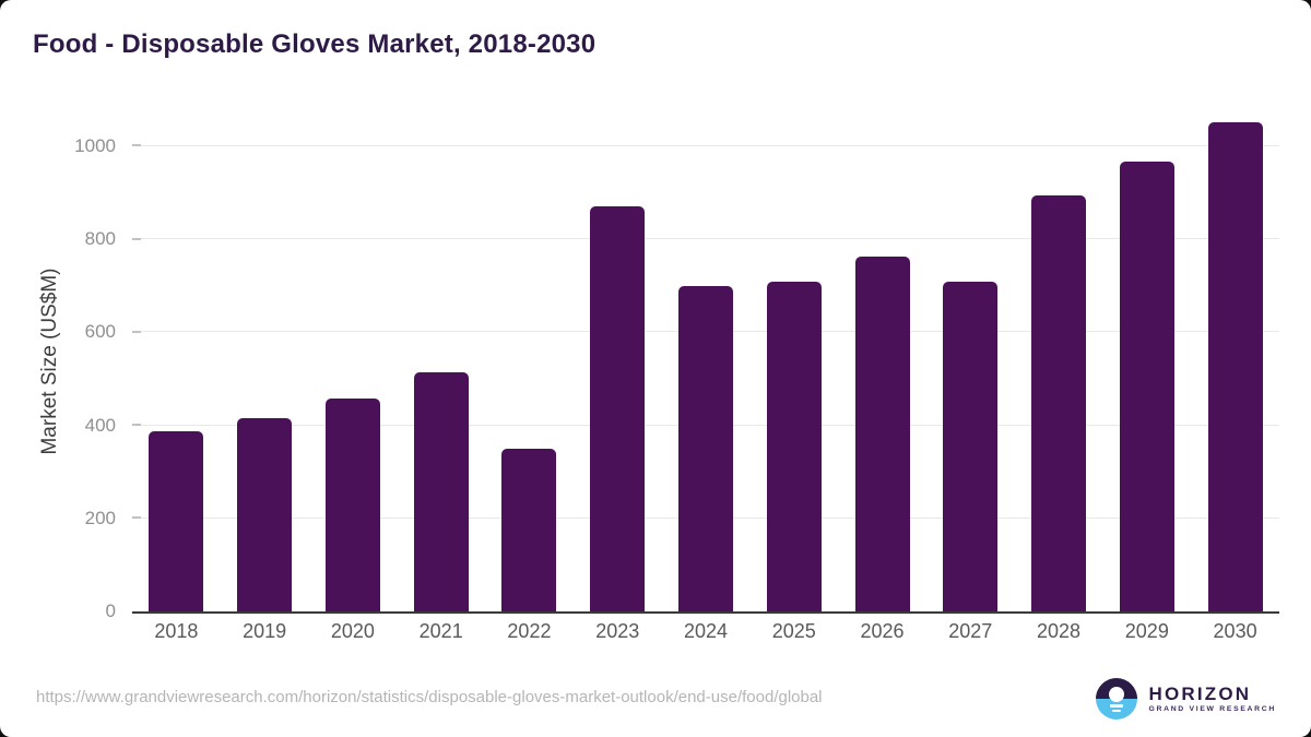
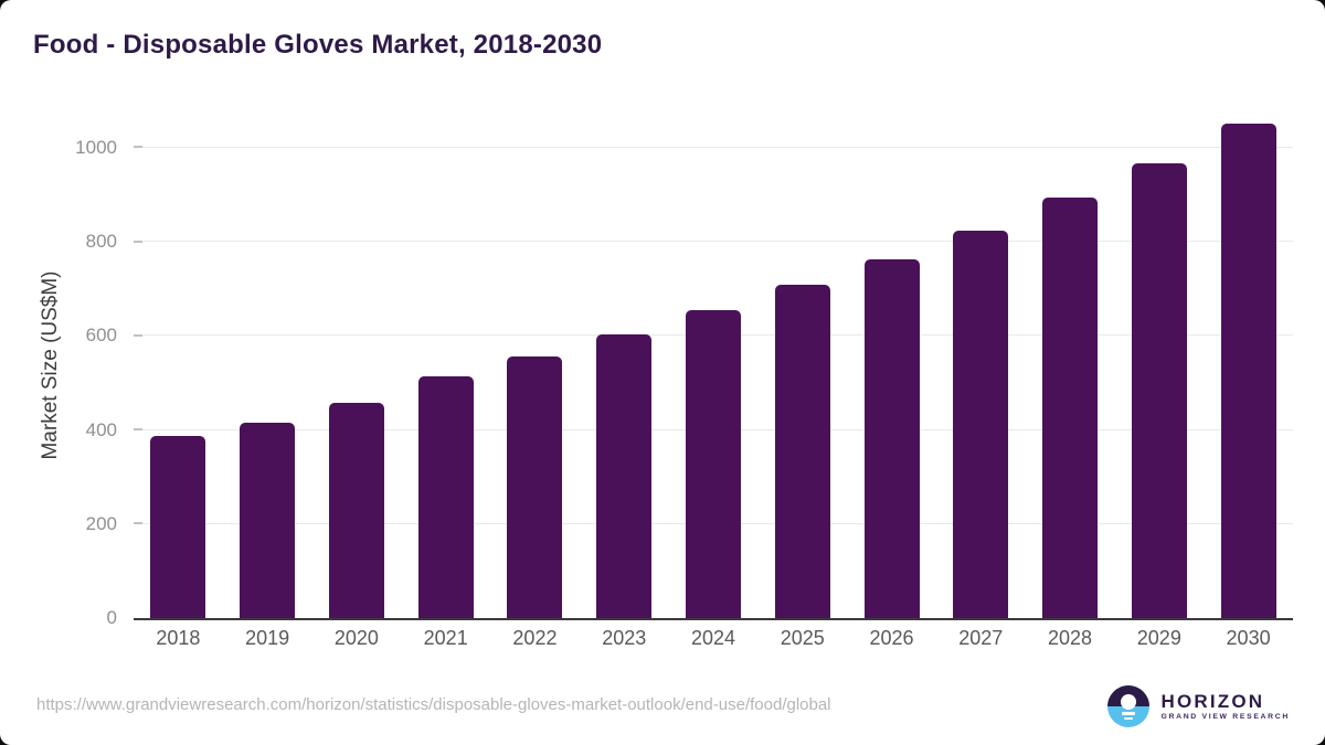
2022: 350 -> 560
2023: 870 -> 600
2024: 700 -> 660
2027: 710 -> 820
